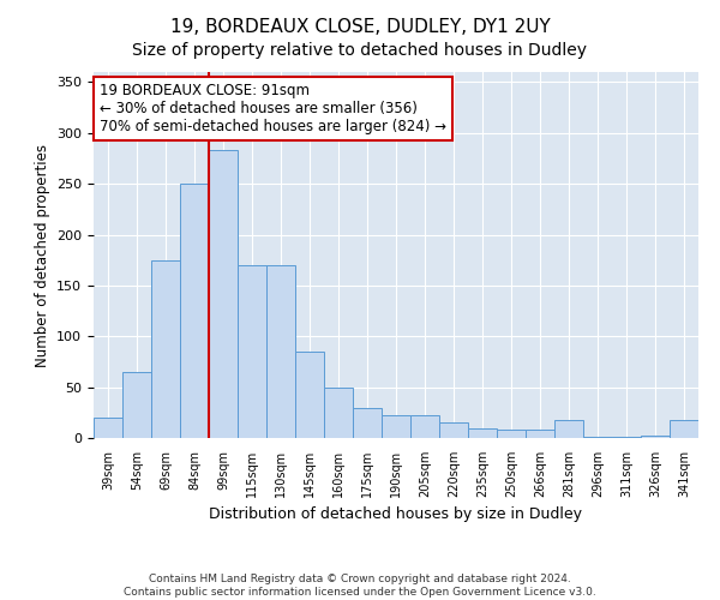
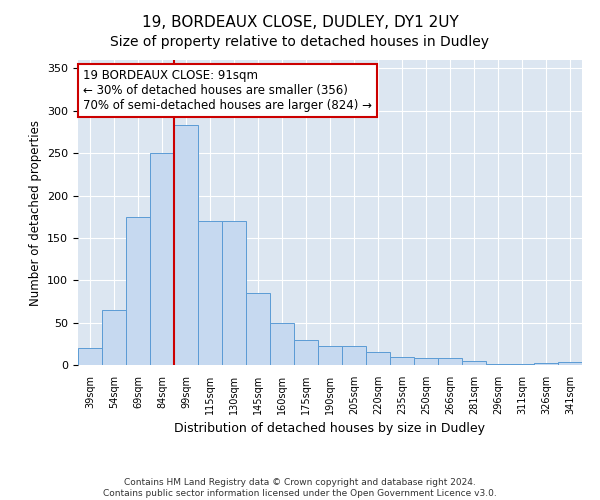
281sqm: 18 -> 5
341sqm: 18 -> 3
